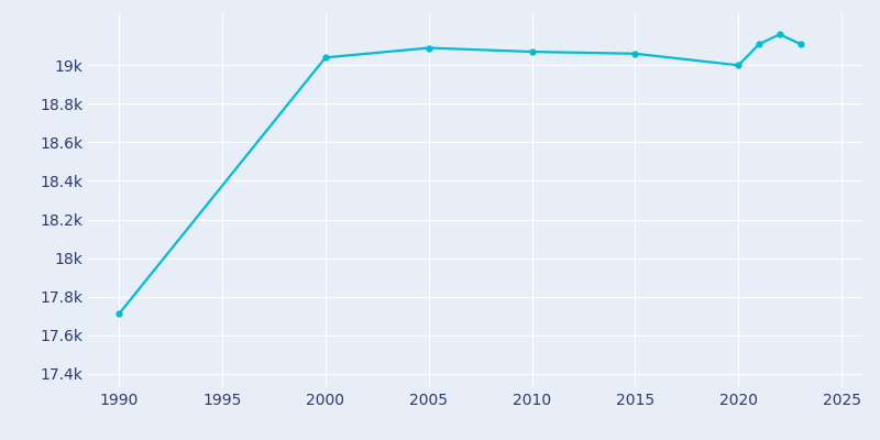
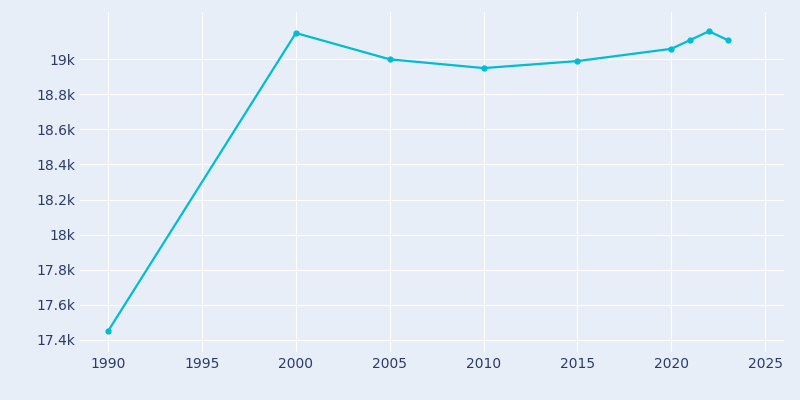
1990: 17.71k -> 17.45k
2000: 19.04k -> 19.15k
2005: 19.09k -> 19.00k
2010: 19.07k -> 18.95k
2015: 19.06k -> 18.99k
2020: 19.00k -> 19.06k
